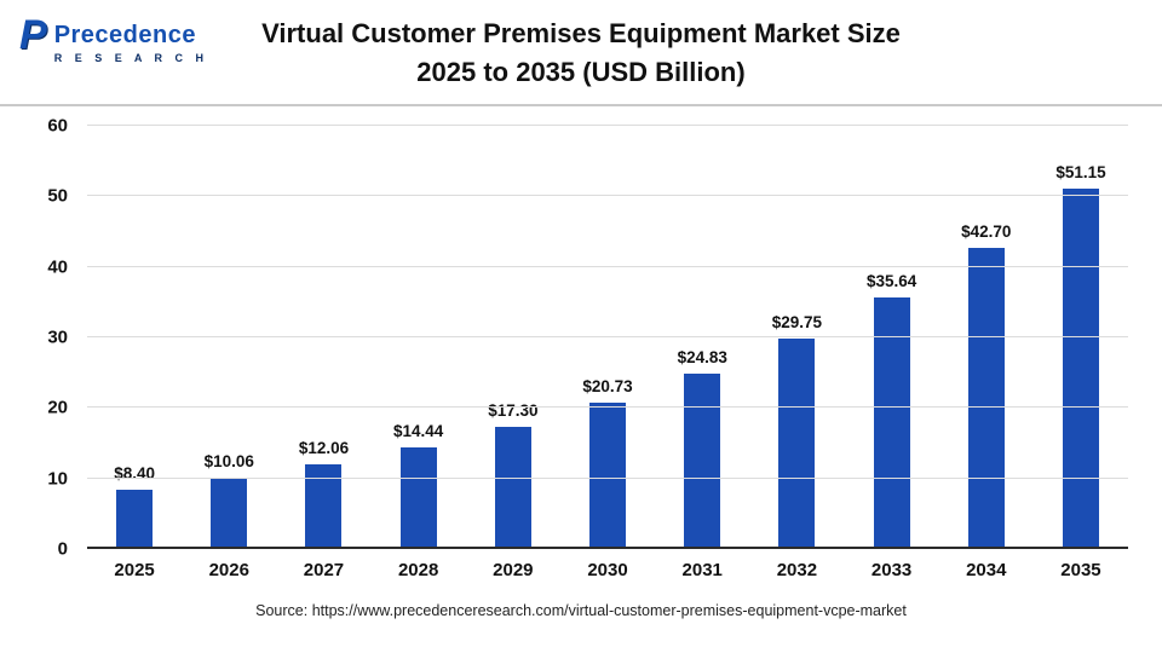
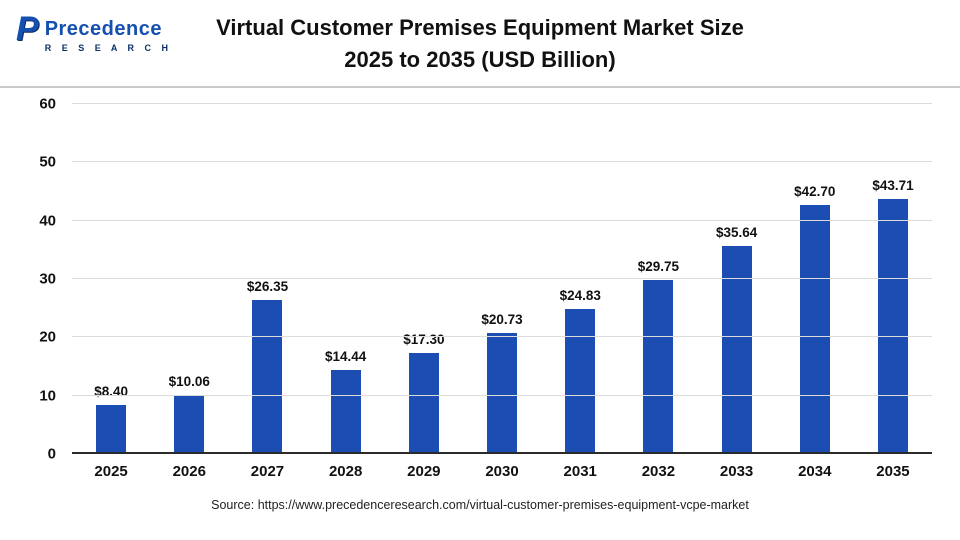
2027: $12.06 -> $26.35
2035: $51.15 -> $43.71
